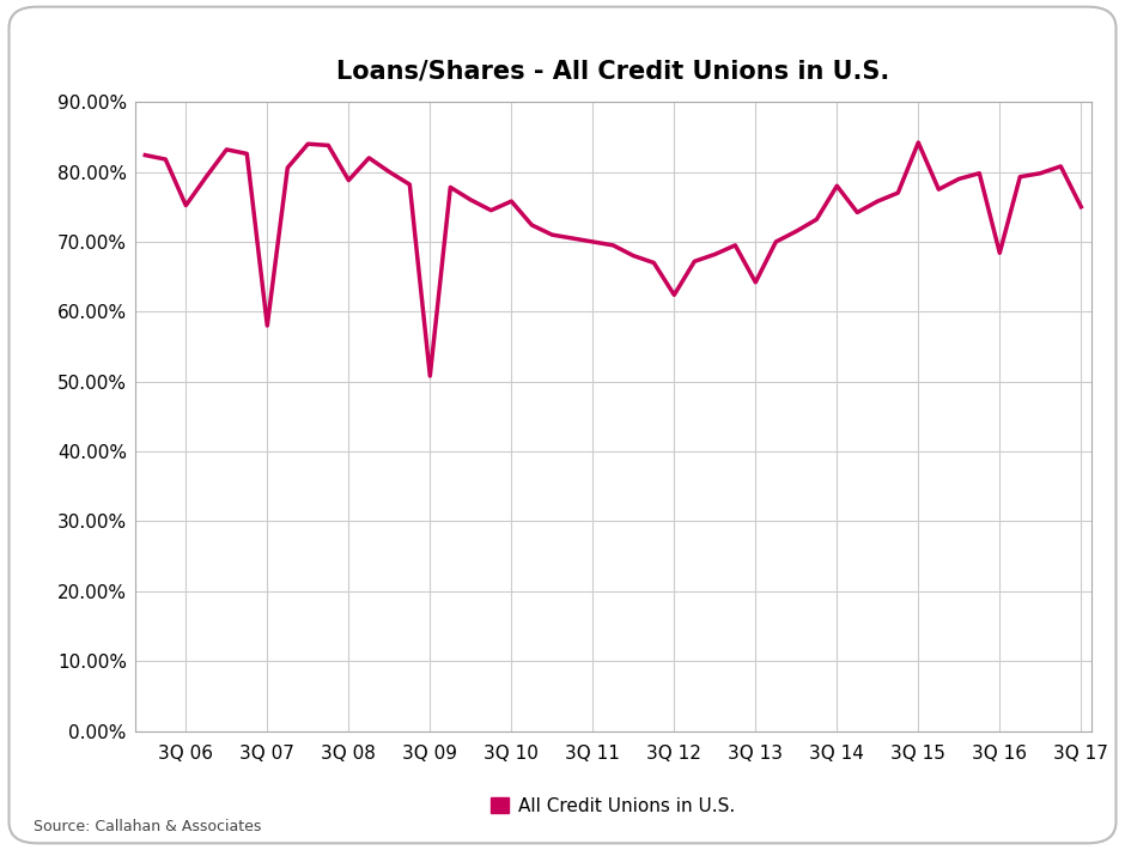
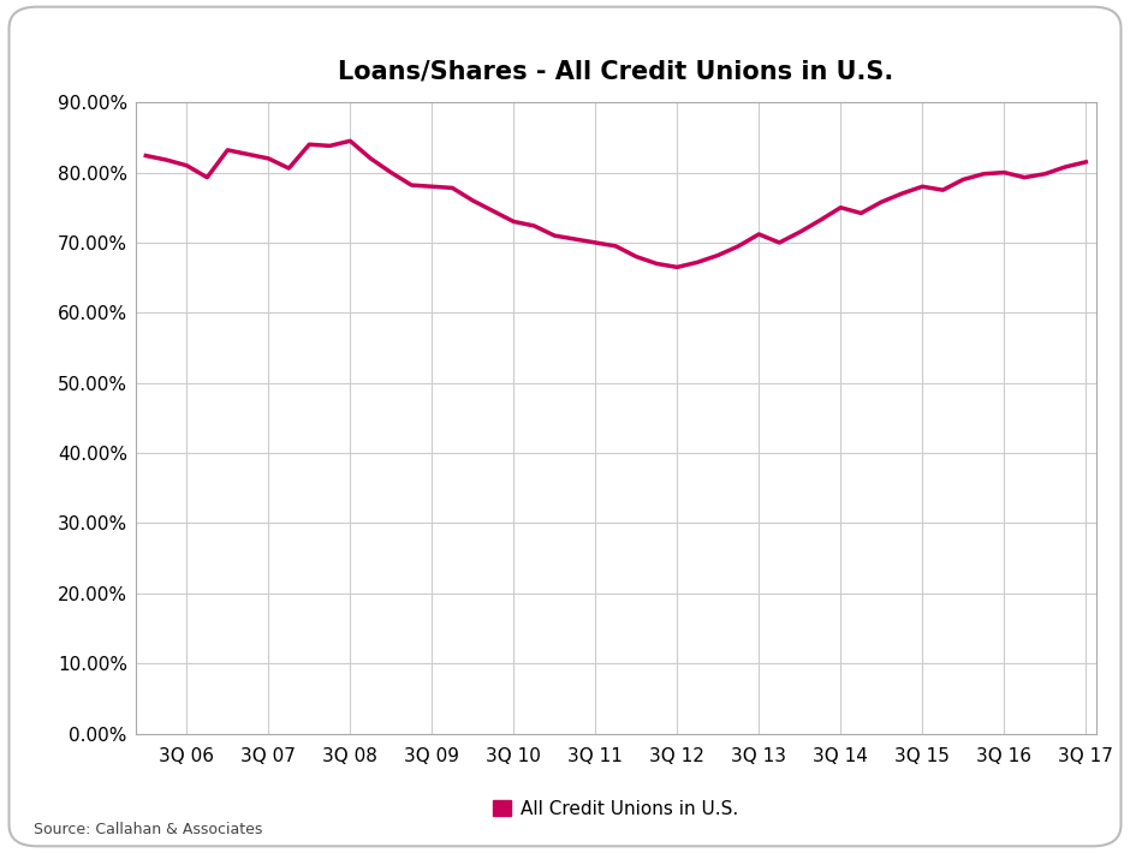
3Q 06: 75.2% -> 81.0%
3Q 07: 58.0% -> 82.0%
3Q 08: 78.8% -> 84.5%
3Q 09: 50.8% -> 78.0%
3Q 10: 75.8% -> 73.0%
3Q 12: 62.4% -> 66.5%
3Q 13: 64.2% -> 71.2%
3Q 14: 78.0% -> 75.0%
3Q 15: 84.2% -> 78.0%
3Q 16: 68.4% -> 80.0%
3Q 17: 75.0% -> 81.5%
